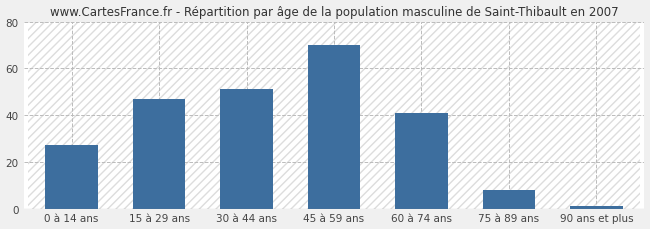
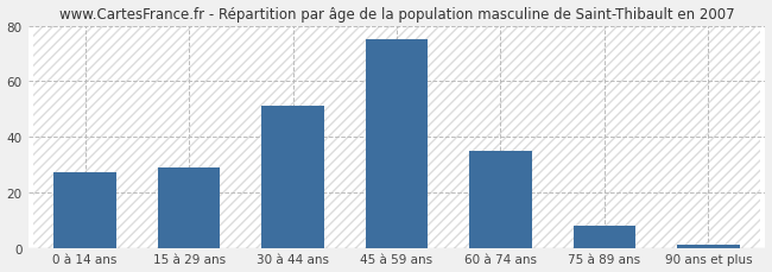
15 à 29 ans: 47 -> 29
45 à 59 ans: 70 -> 75
60 à 74 ans: 41 -> 35
